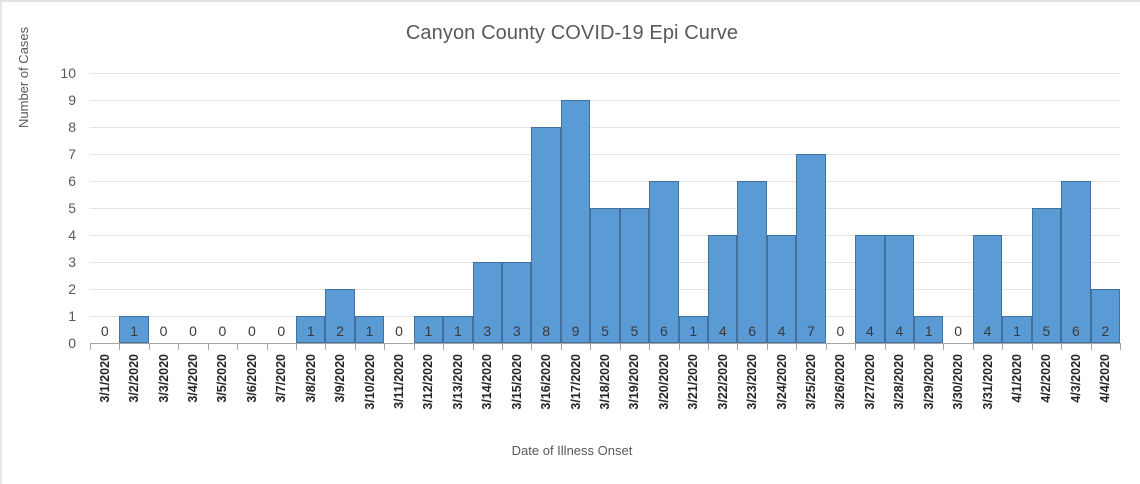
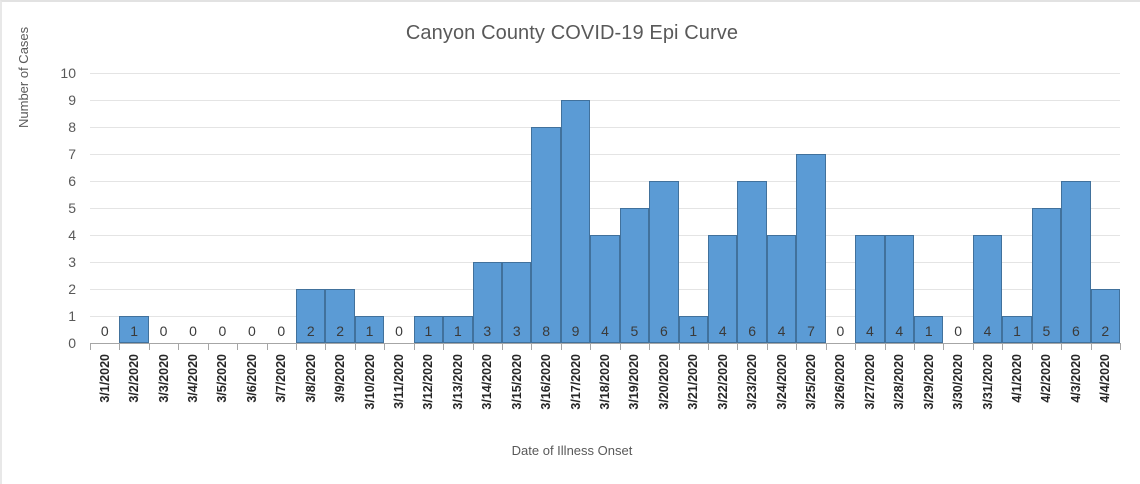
3/8/2020: 1 -> 2
3/18/2020: 5 -> 4
